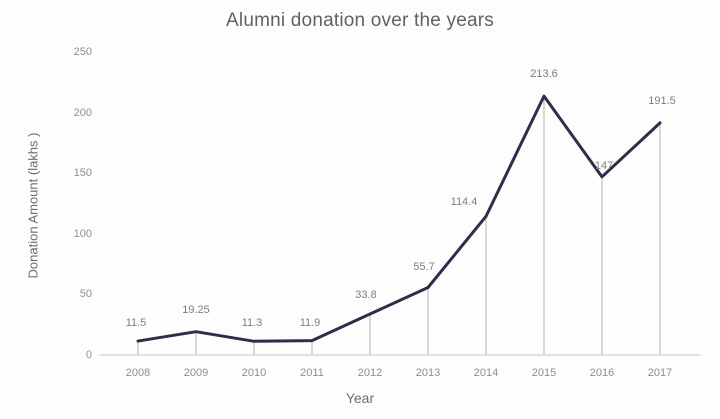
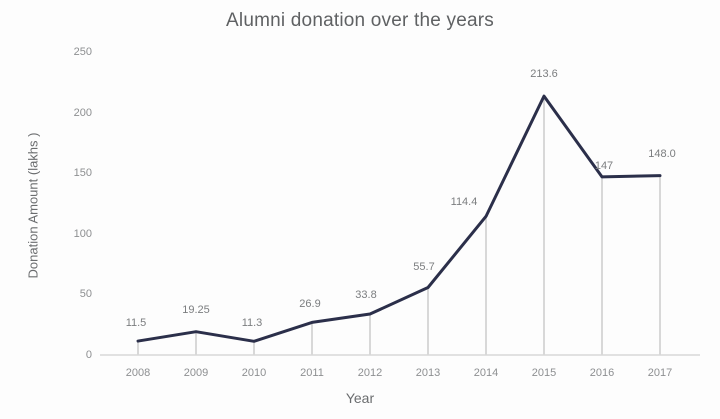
2011: 11.9 -> 26.9
2017: 191.5 -> 148.0
